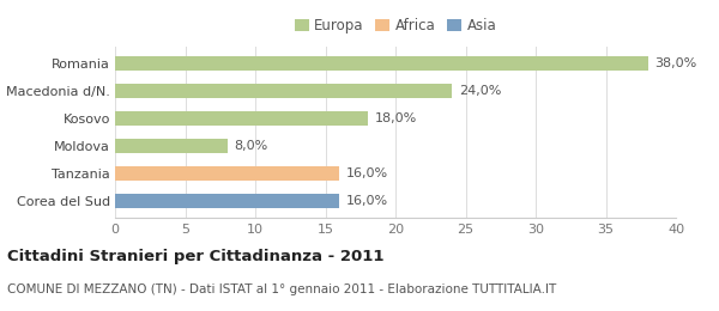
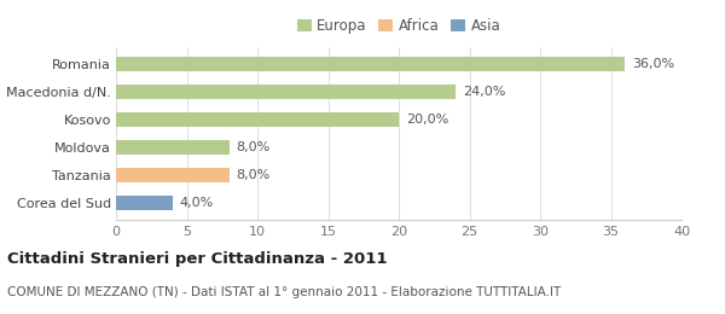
Romania: 38,0% -> 36,0%
Kosovo: 18,0% -> 20,0%
Tanzania: 16,0% -> 8,0%
Corea del Sud: 16,0% -> 4,0%
